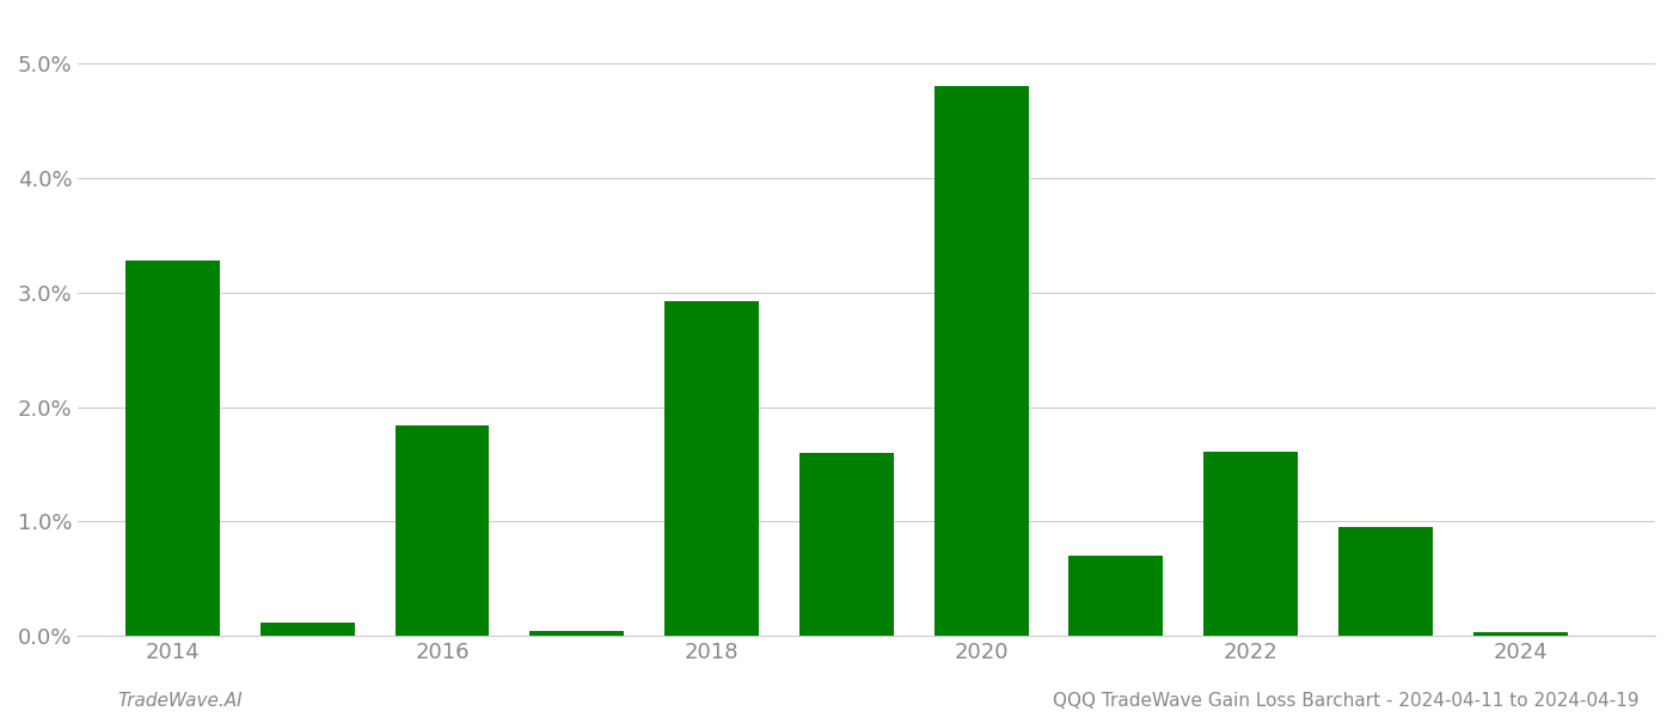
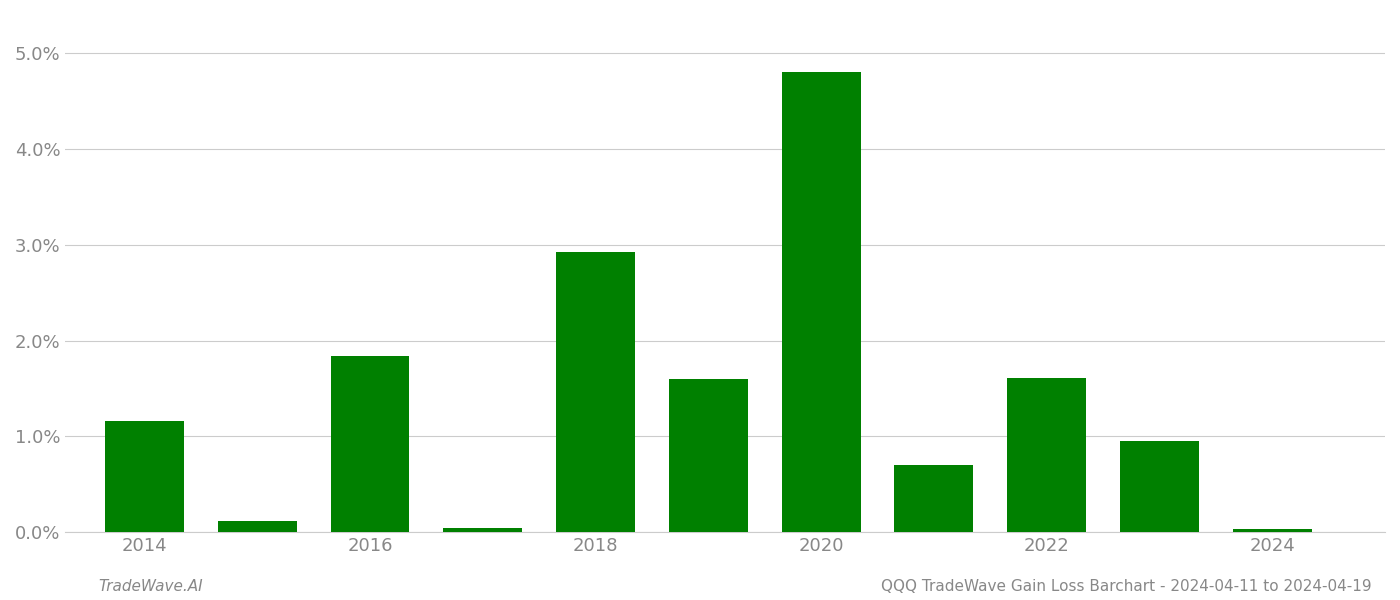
2014: 3.28% -> 1.16%
